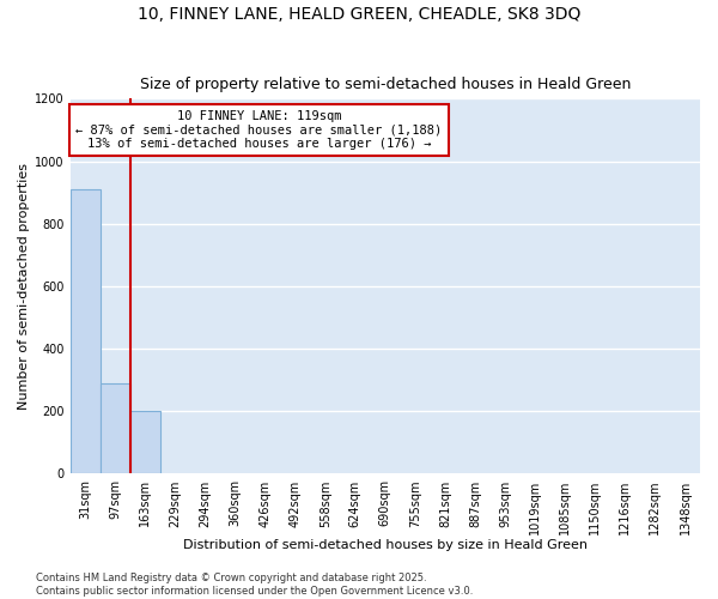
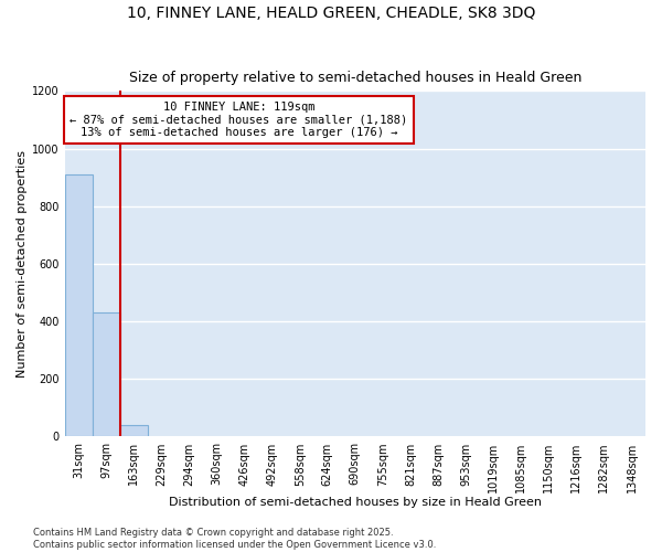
97sqm: 290 -> 430
163sqm: 200 -> 40
